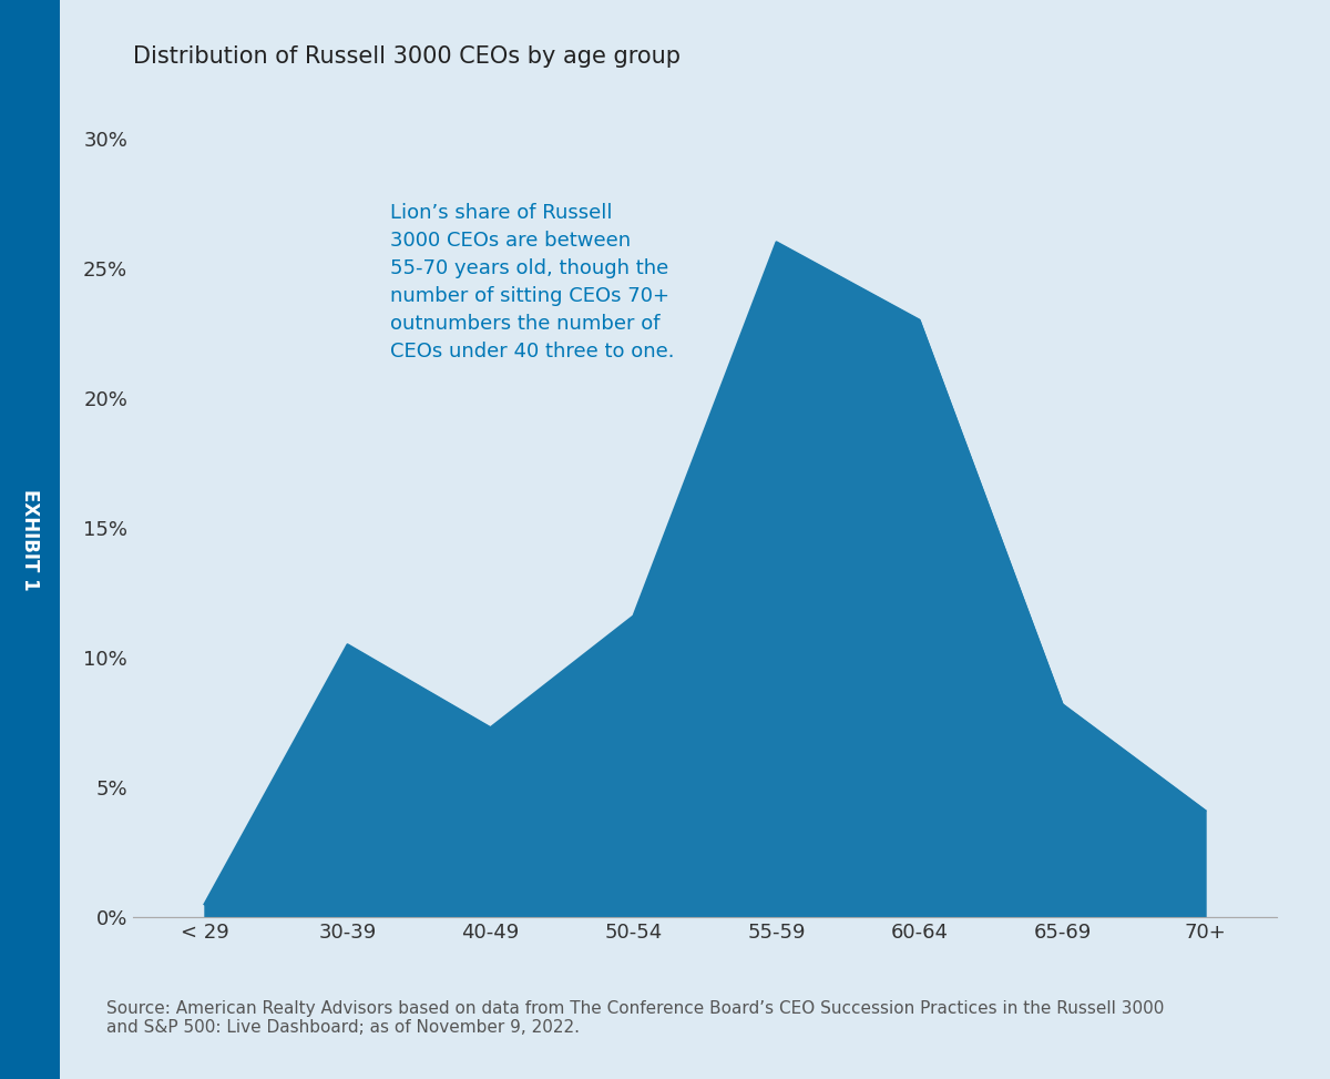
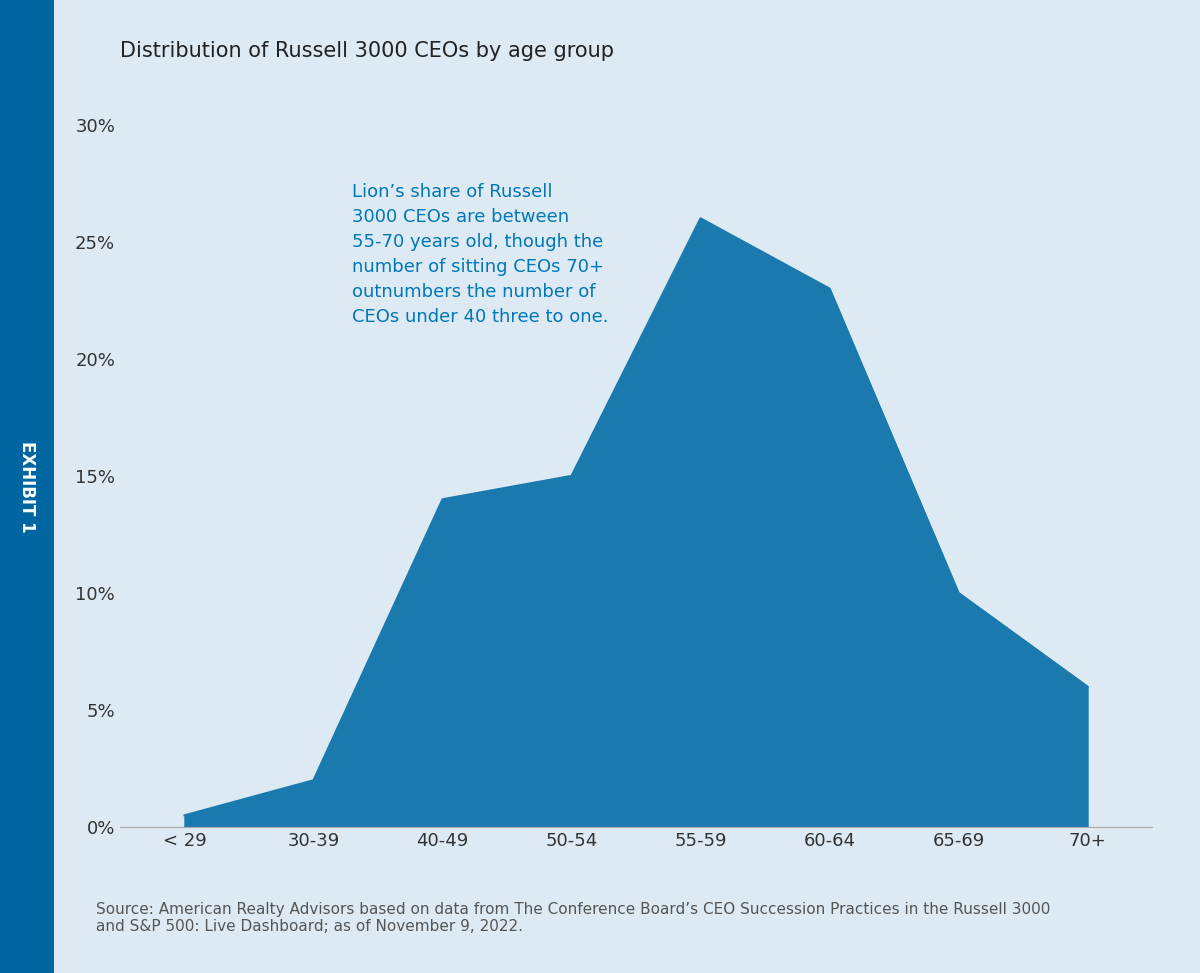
30-39: 10.5% -> 2.0%
40-49: 7.3% -> 14.0%
50-54: 11.6% -> 15.0%
65-69: 8.2% -> 10.0%
70+: 4.1% -> 6.0%
